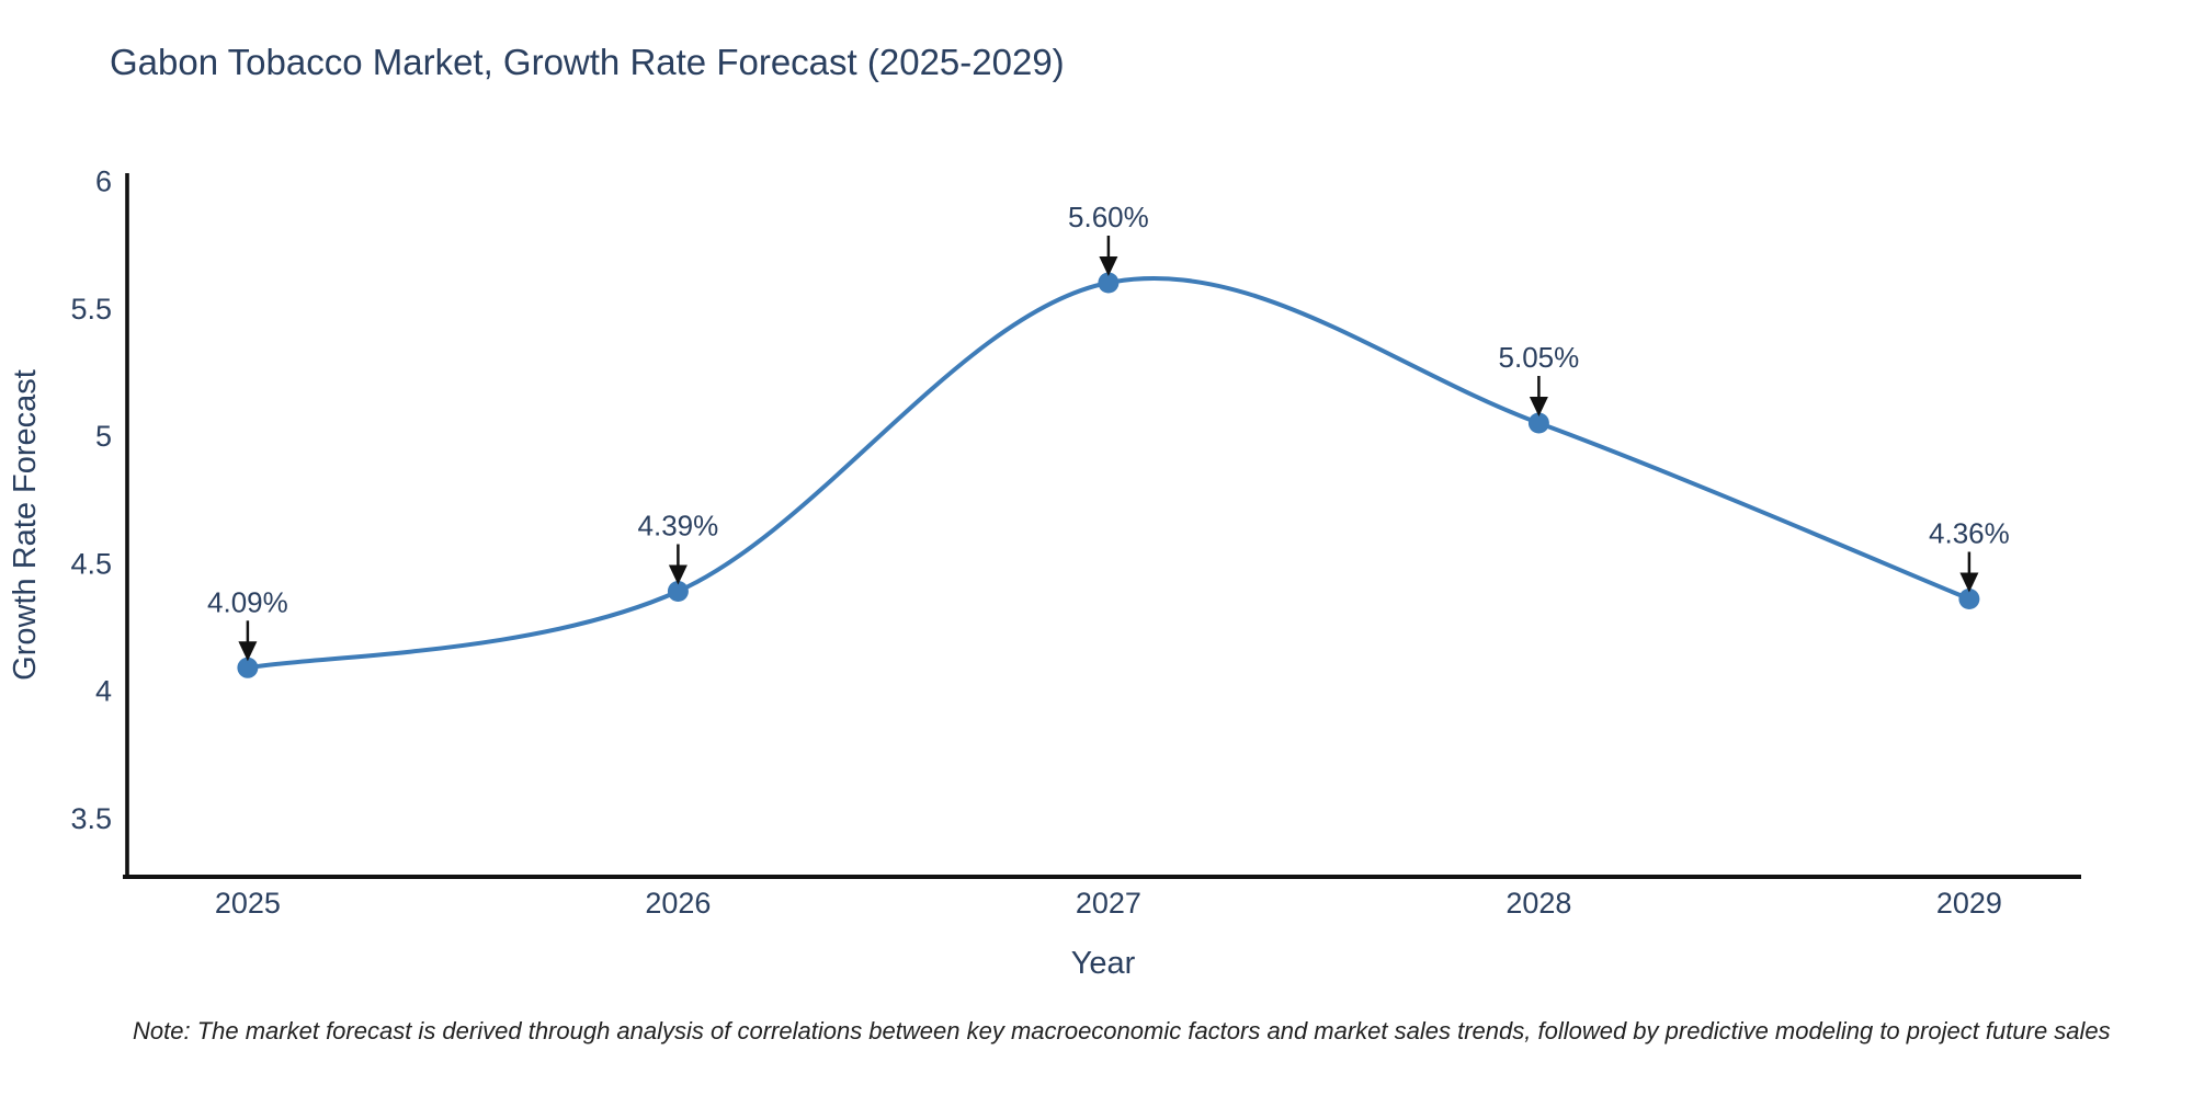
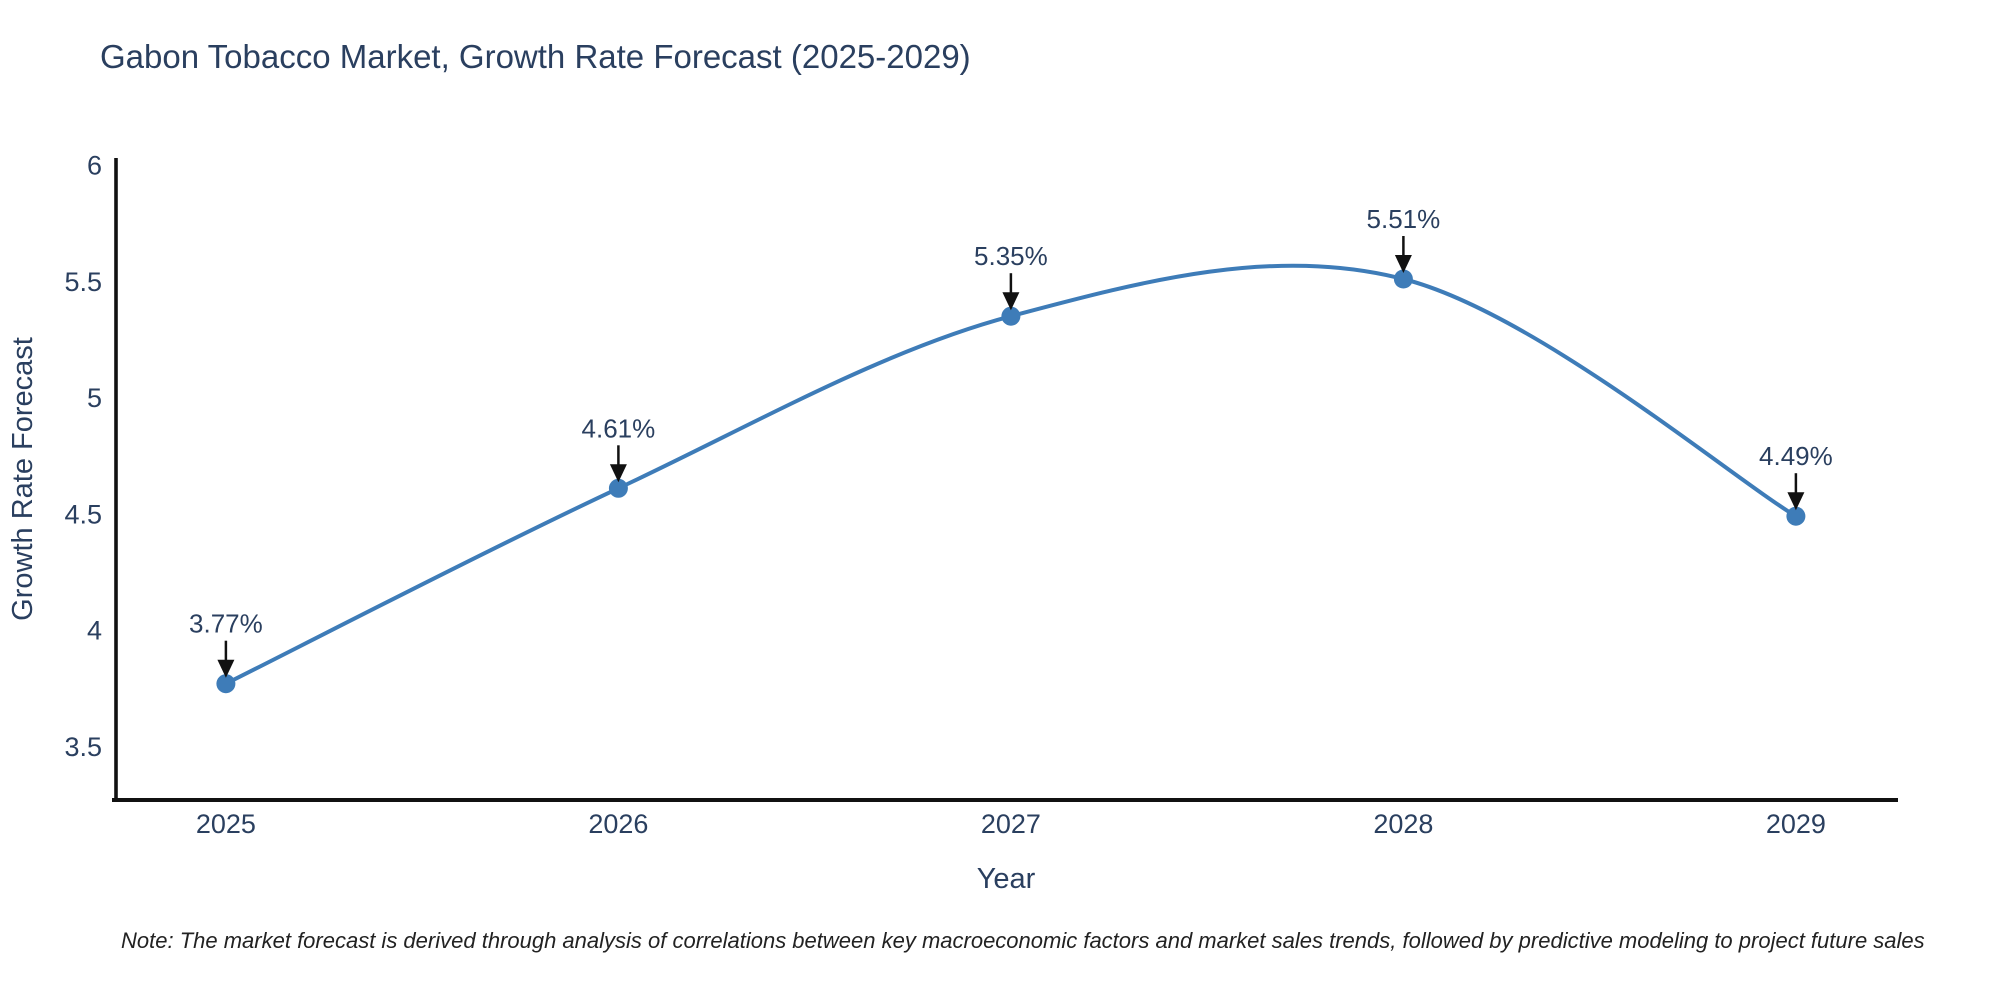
2025: 4.09% -> 3.77%
2026: 4.39% -> 4.61%
2027: 5.60% -> 5.35%
2028: 5.05% -> 5.51%
2029: 4.36% -> 4.49%
